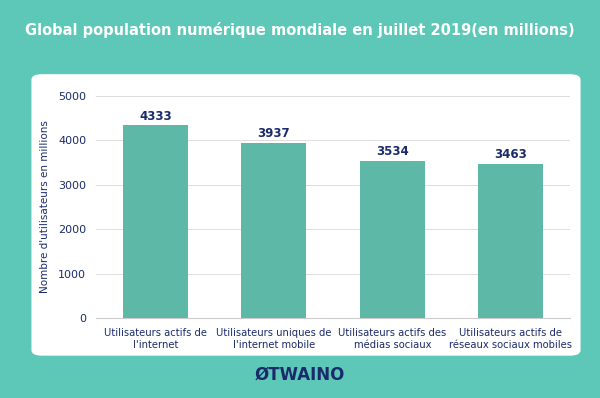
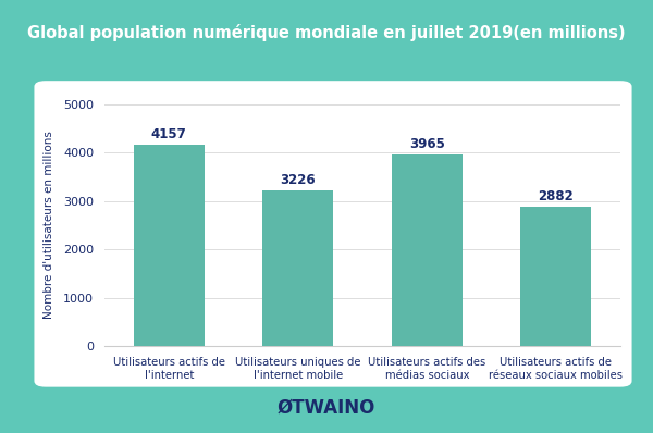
Utilisateurs actifs de l'internet: 4333 -> 4157
Utilisateurs uniques de l'internet mobile: 3937 -> 3226
Utilisateurs actifs des médias sociaux: 3534 -> 3965
Utilisateurs actifs de réseaux sociaux mobiles: 3463 -> 2882
